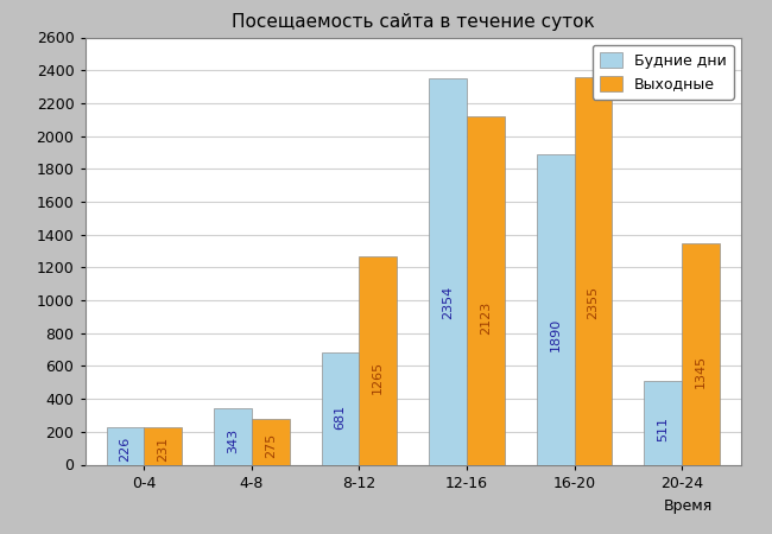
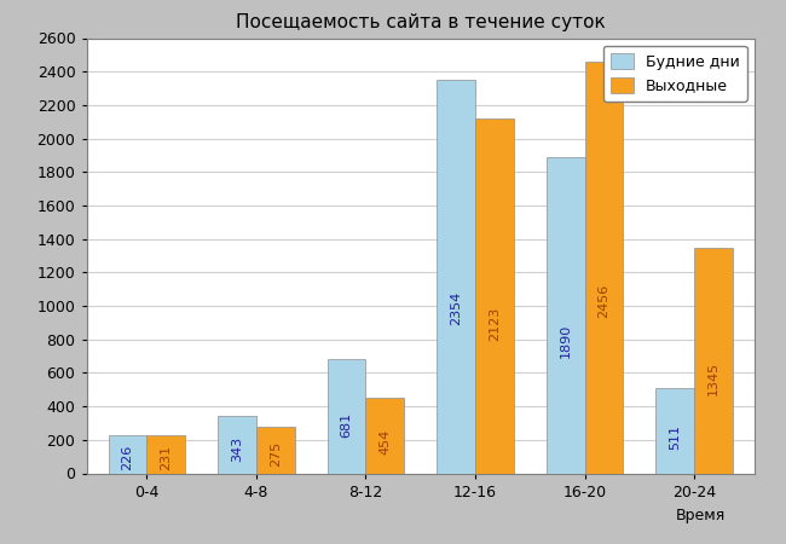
Выходные/8-12: 1265 -> 454
Выходные/16-20: 2355 -> 2456
